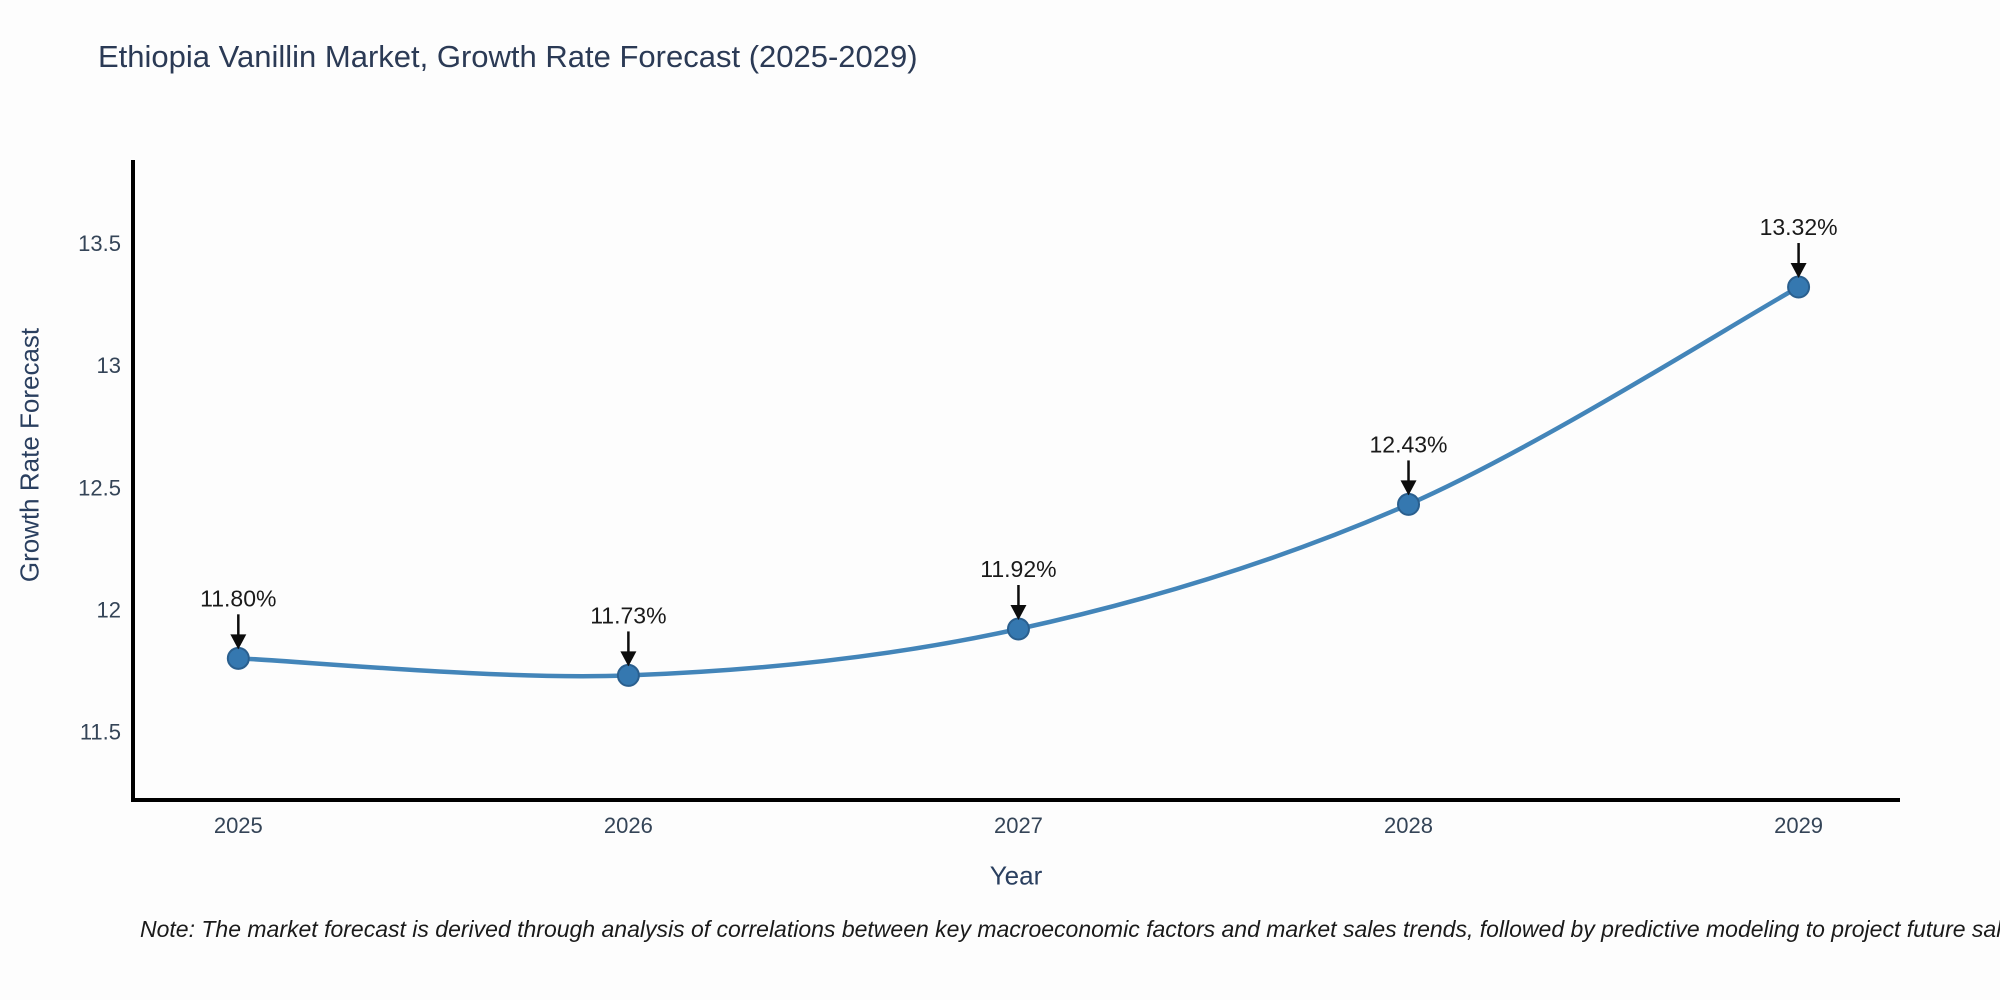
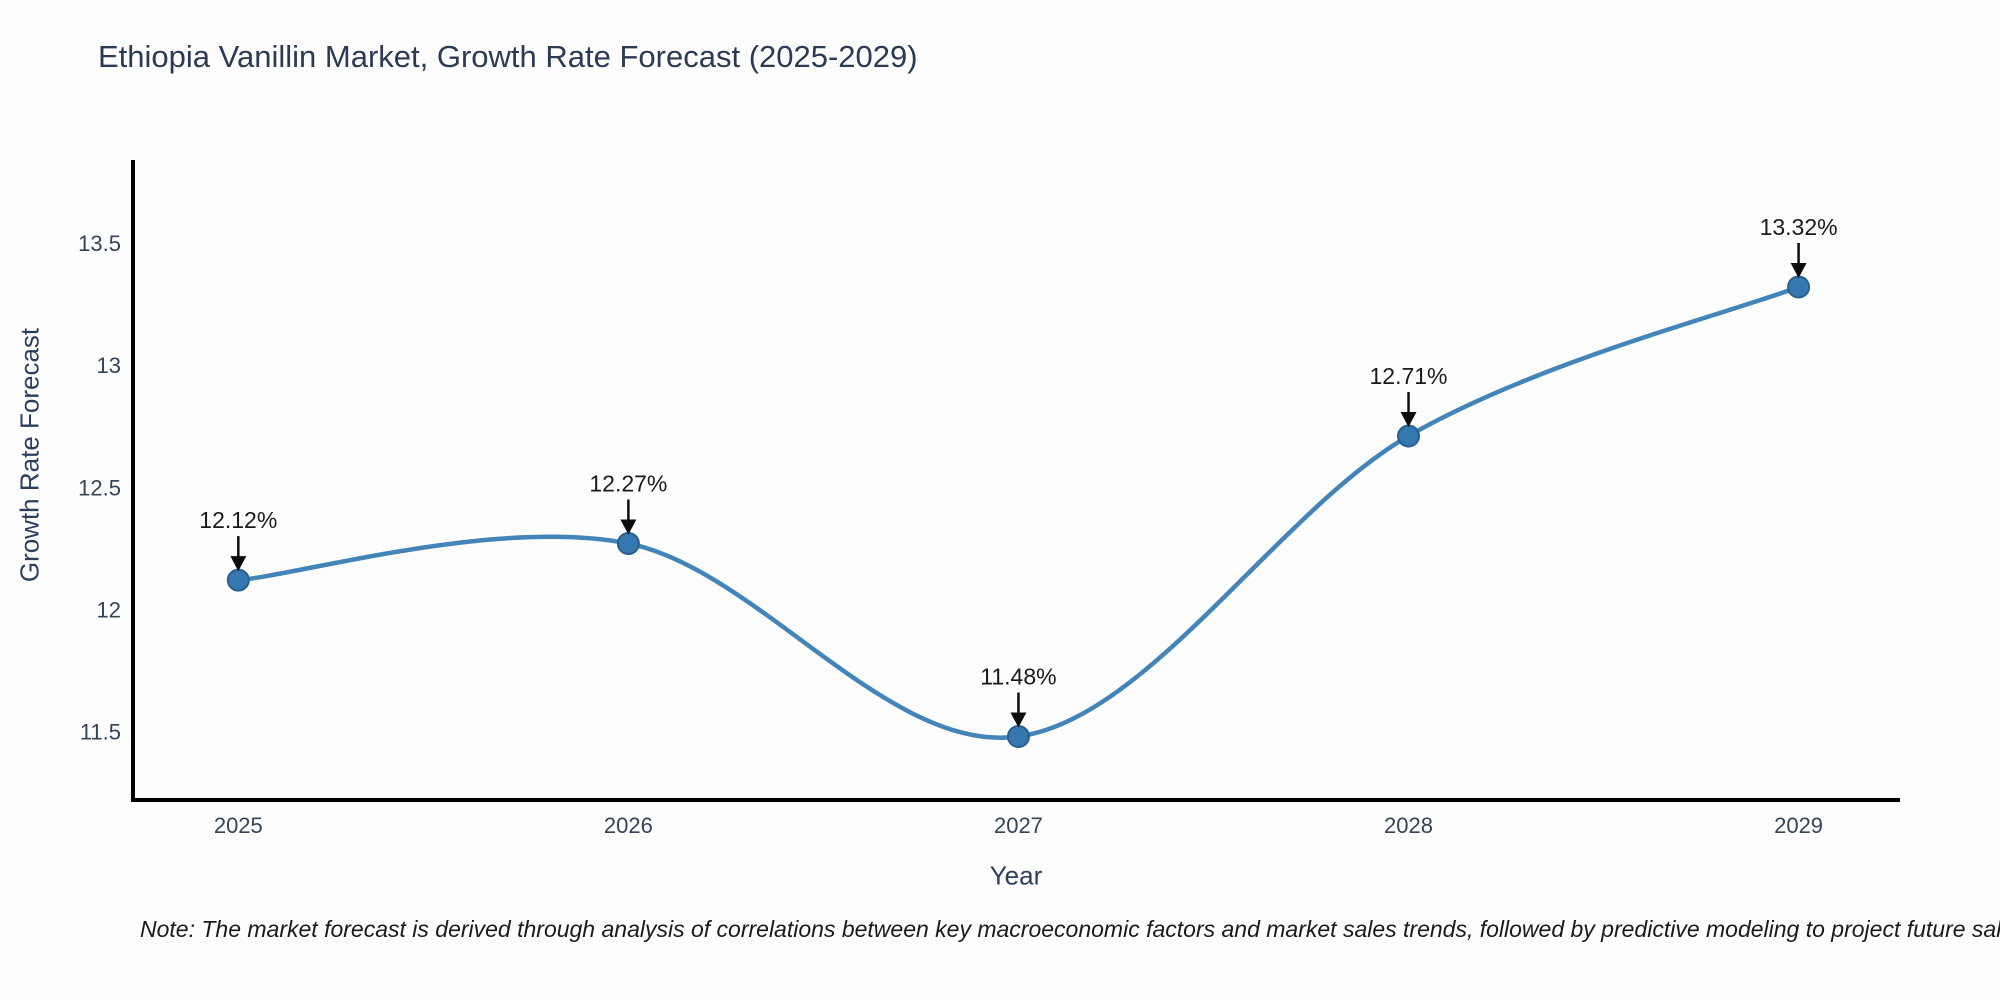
2025: 11.80% -> 12.12%
2026: 11.73% -> 12.27%
2027: 11.92% -> 11.48%
2028: 12.43% -> 12.71%
